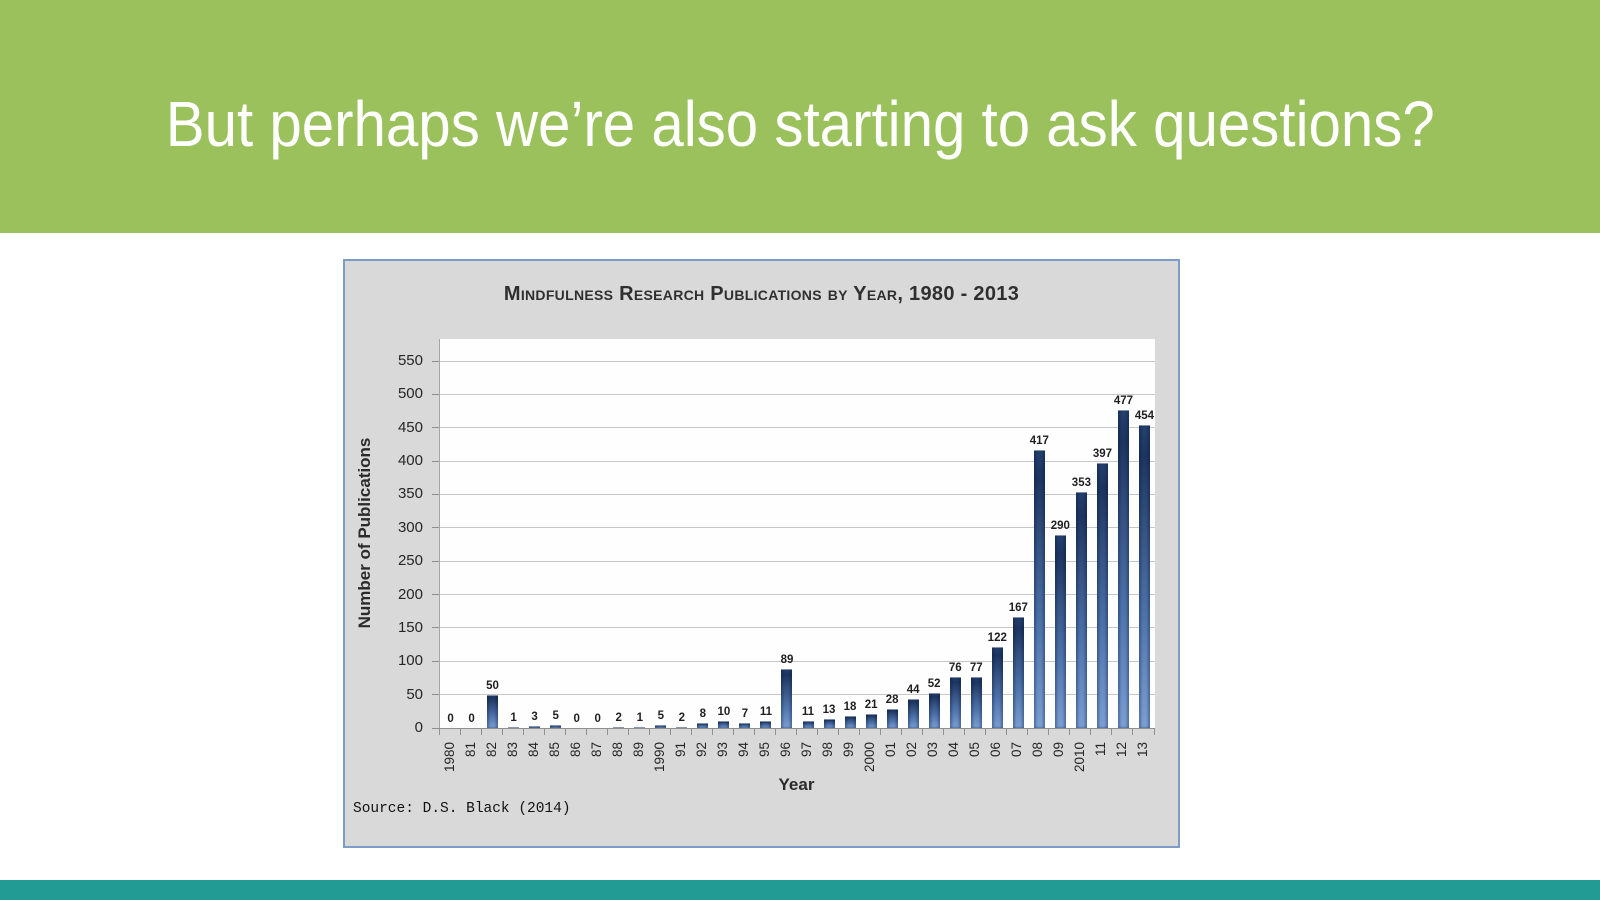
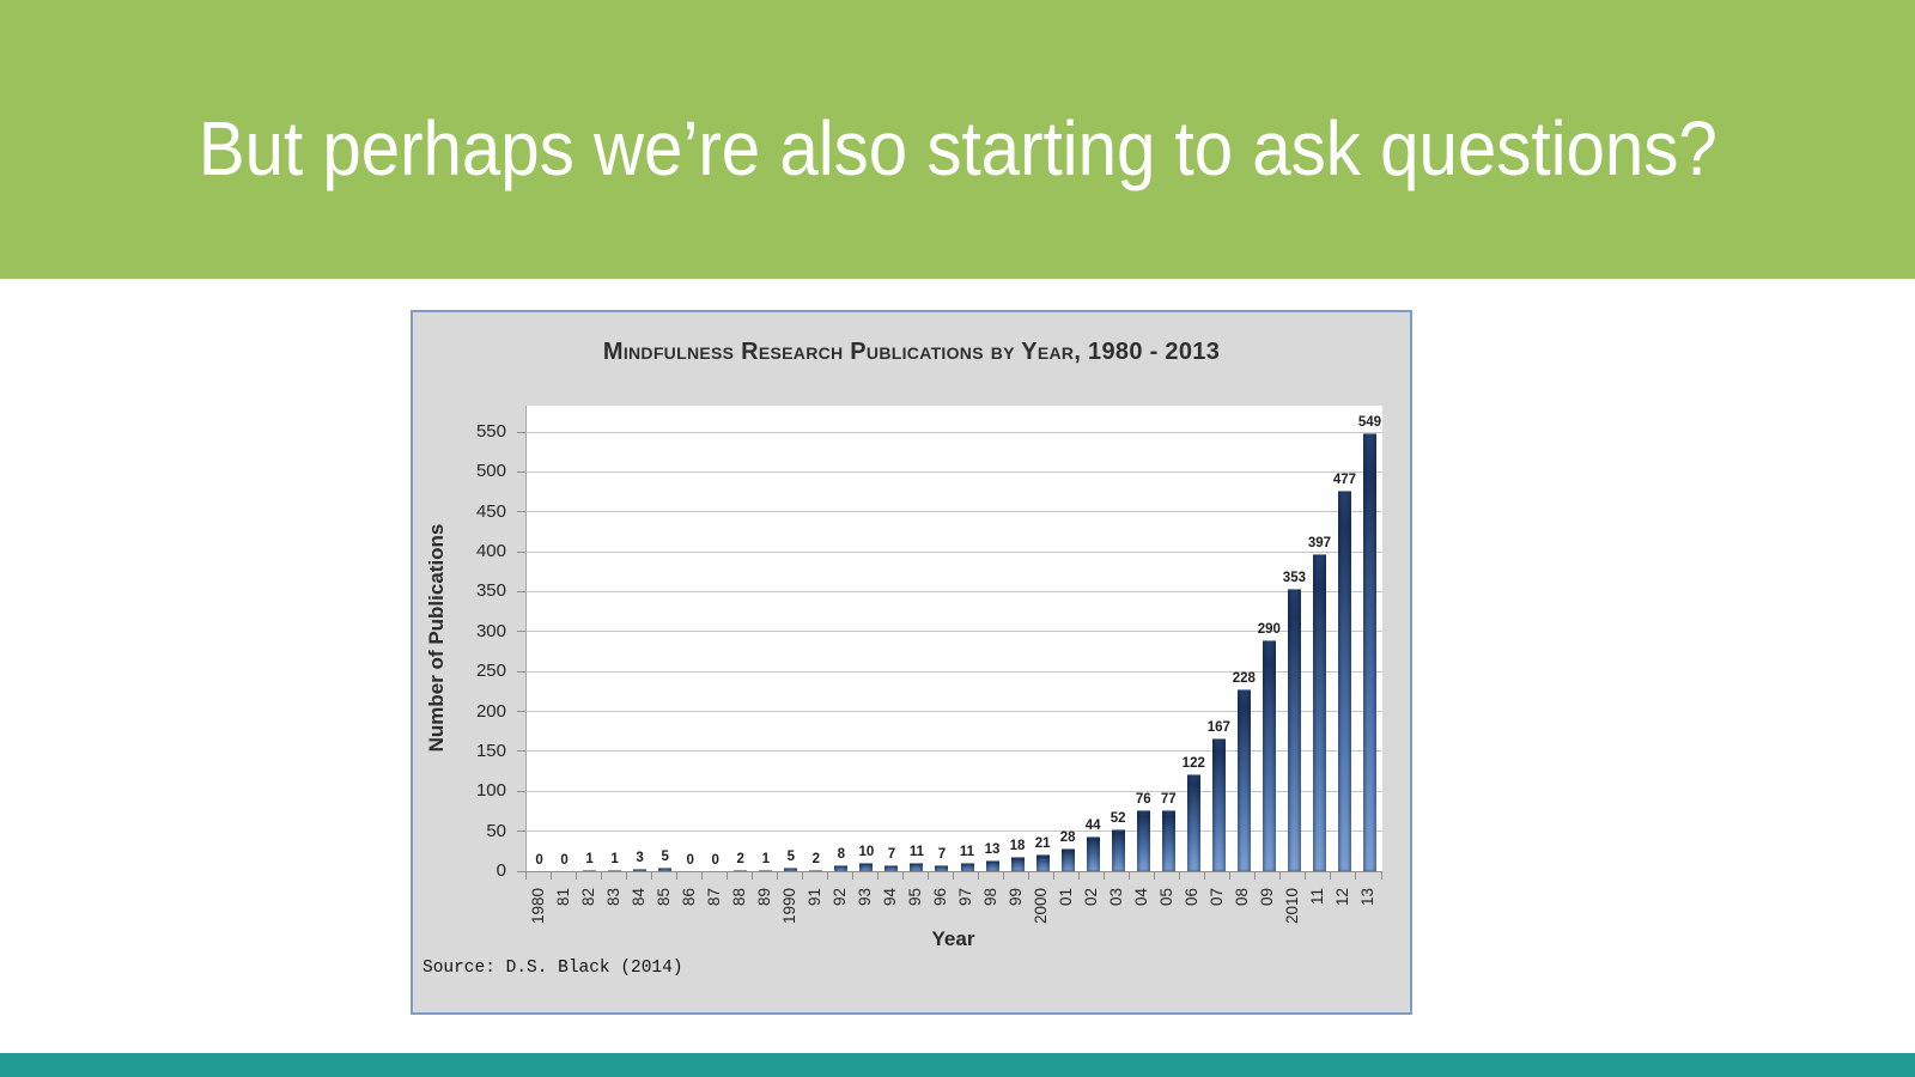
82: 50 -> 1
96: 89 -> 7
08: 417 -> 228
13: 454 -> 549
